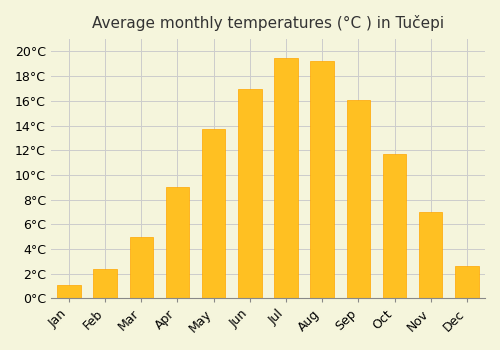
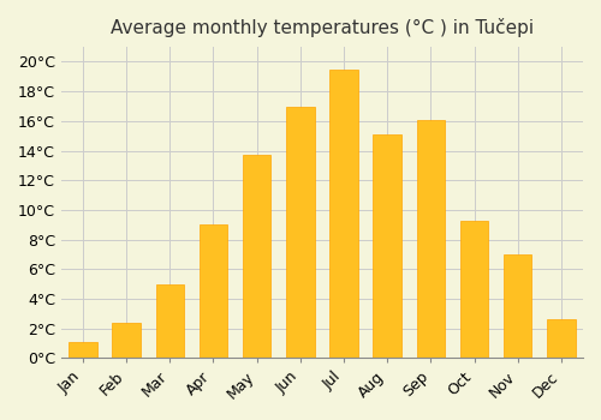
Aug: 19.2°C -> 15.1°C
Oct: 11.7°C -> 9.3°C
